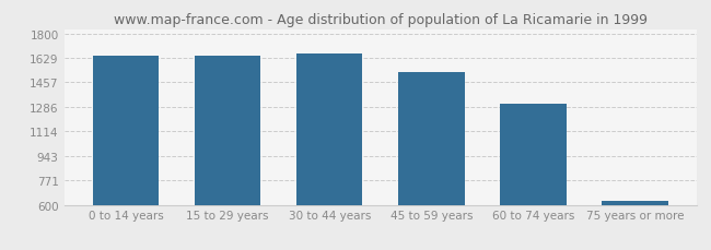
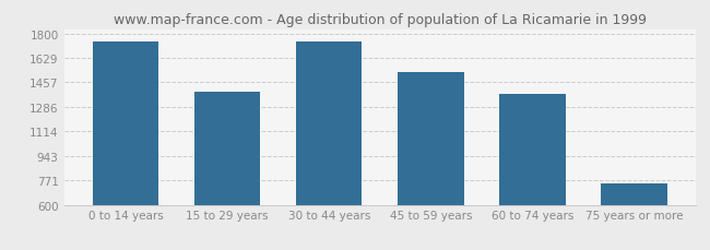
0 to 14 years: 1640 -> 1740
15 to 29 years: 1640 -> 1390
30 to 44 years: 1660 -> 1740
60 to 74 years: 1310 -> 1380
75 years or more: 630 -> 750
